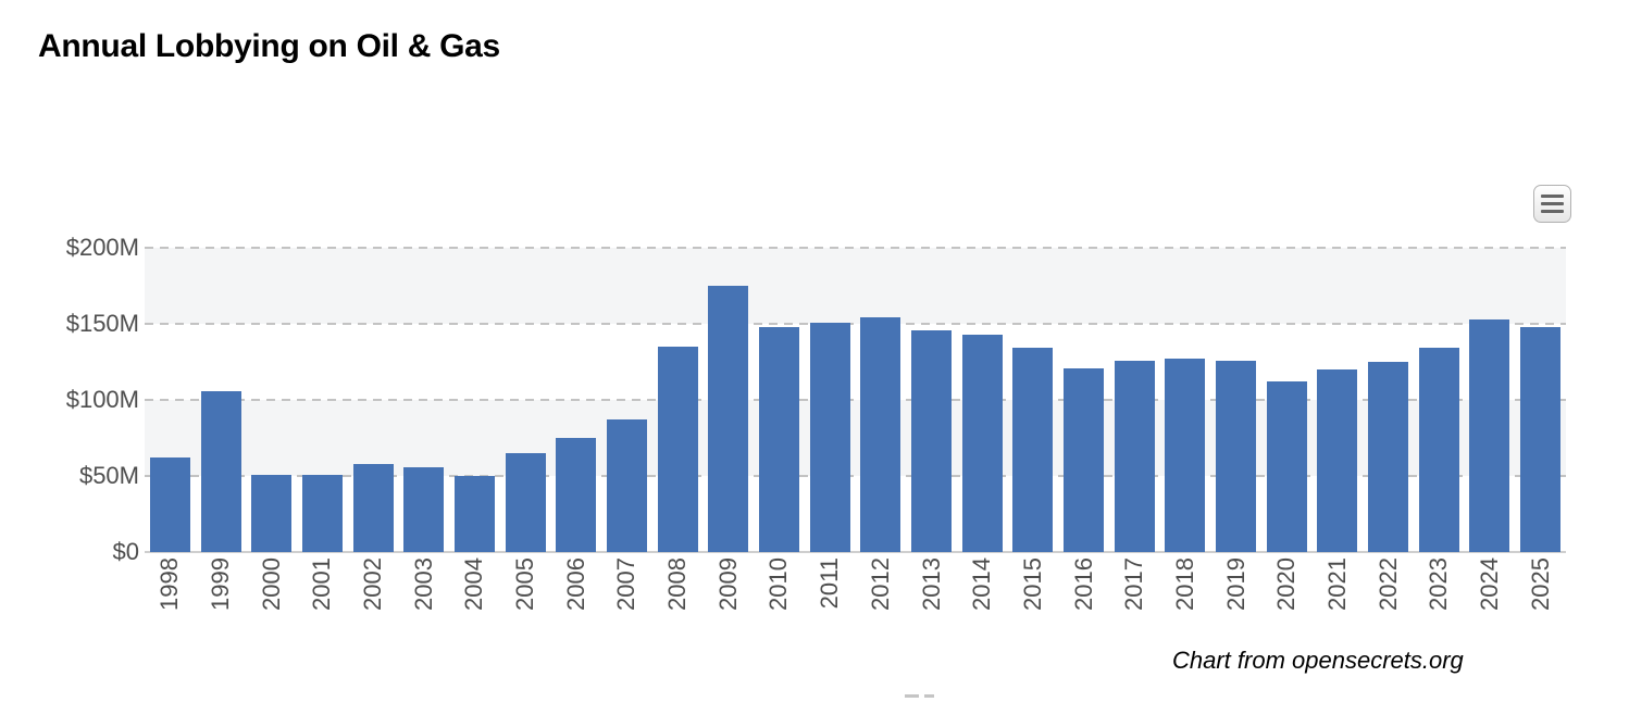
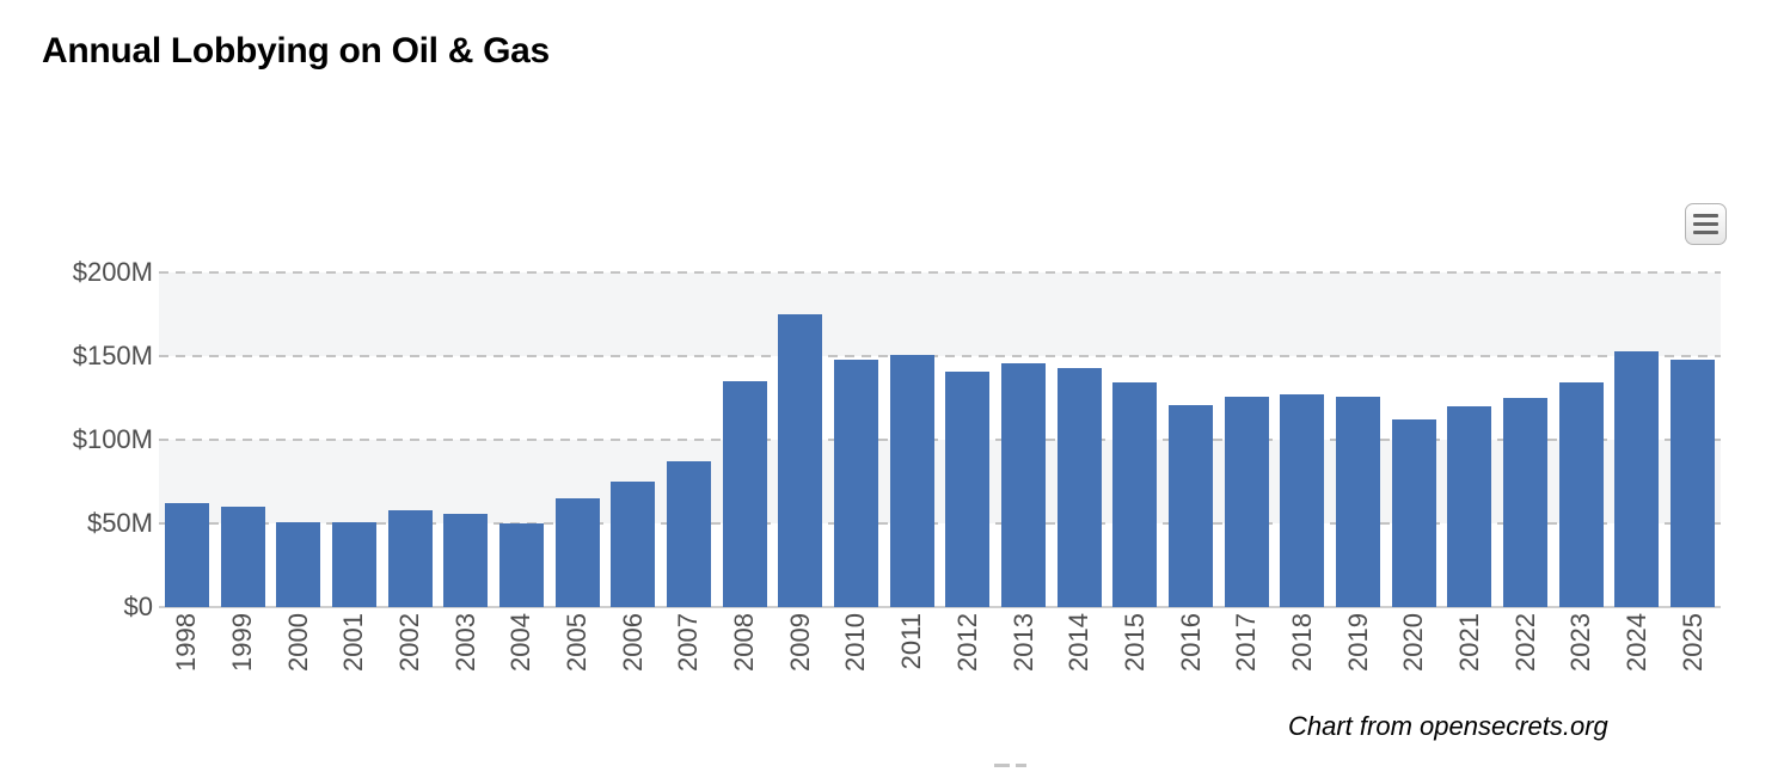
1999: $106M -> $60M
2012: $154M -> $141M
